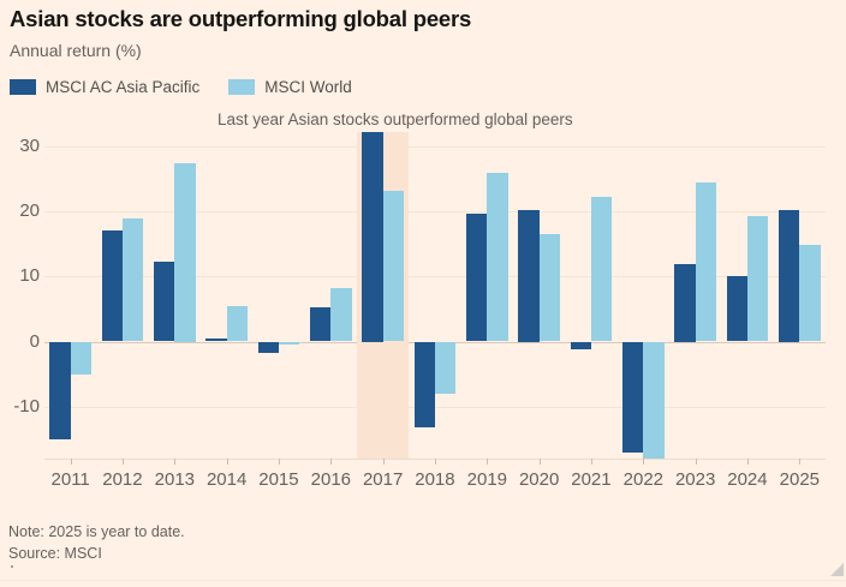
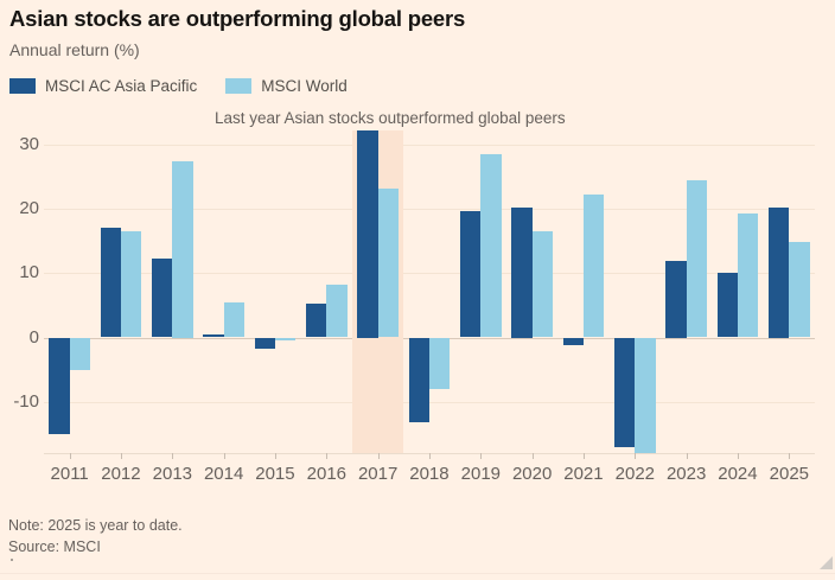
MSCI World/2012: 19 -> 16
MSCI World/2019: 26 -> 28
